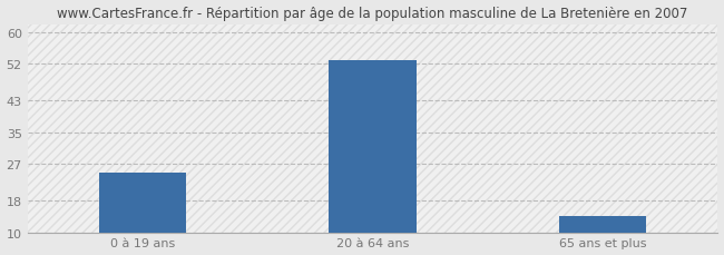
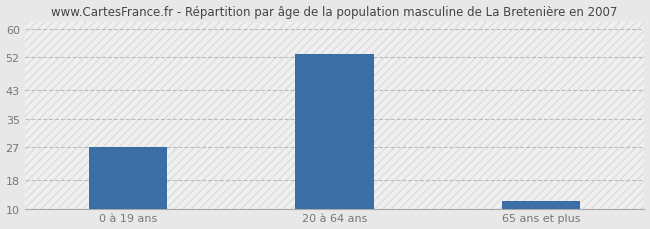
0 à 19 ans: 25 -> 27
65 ans et plus: 14 -> 12
